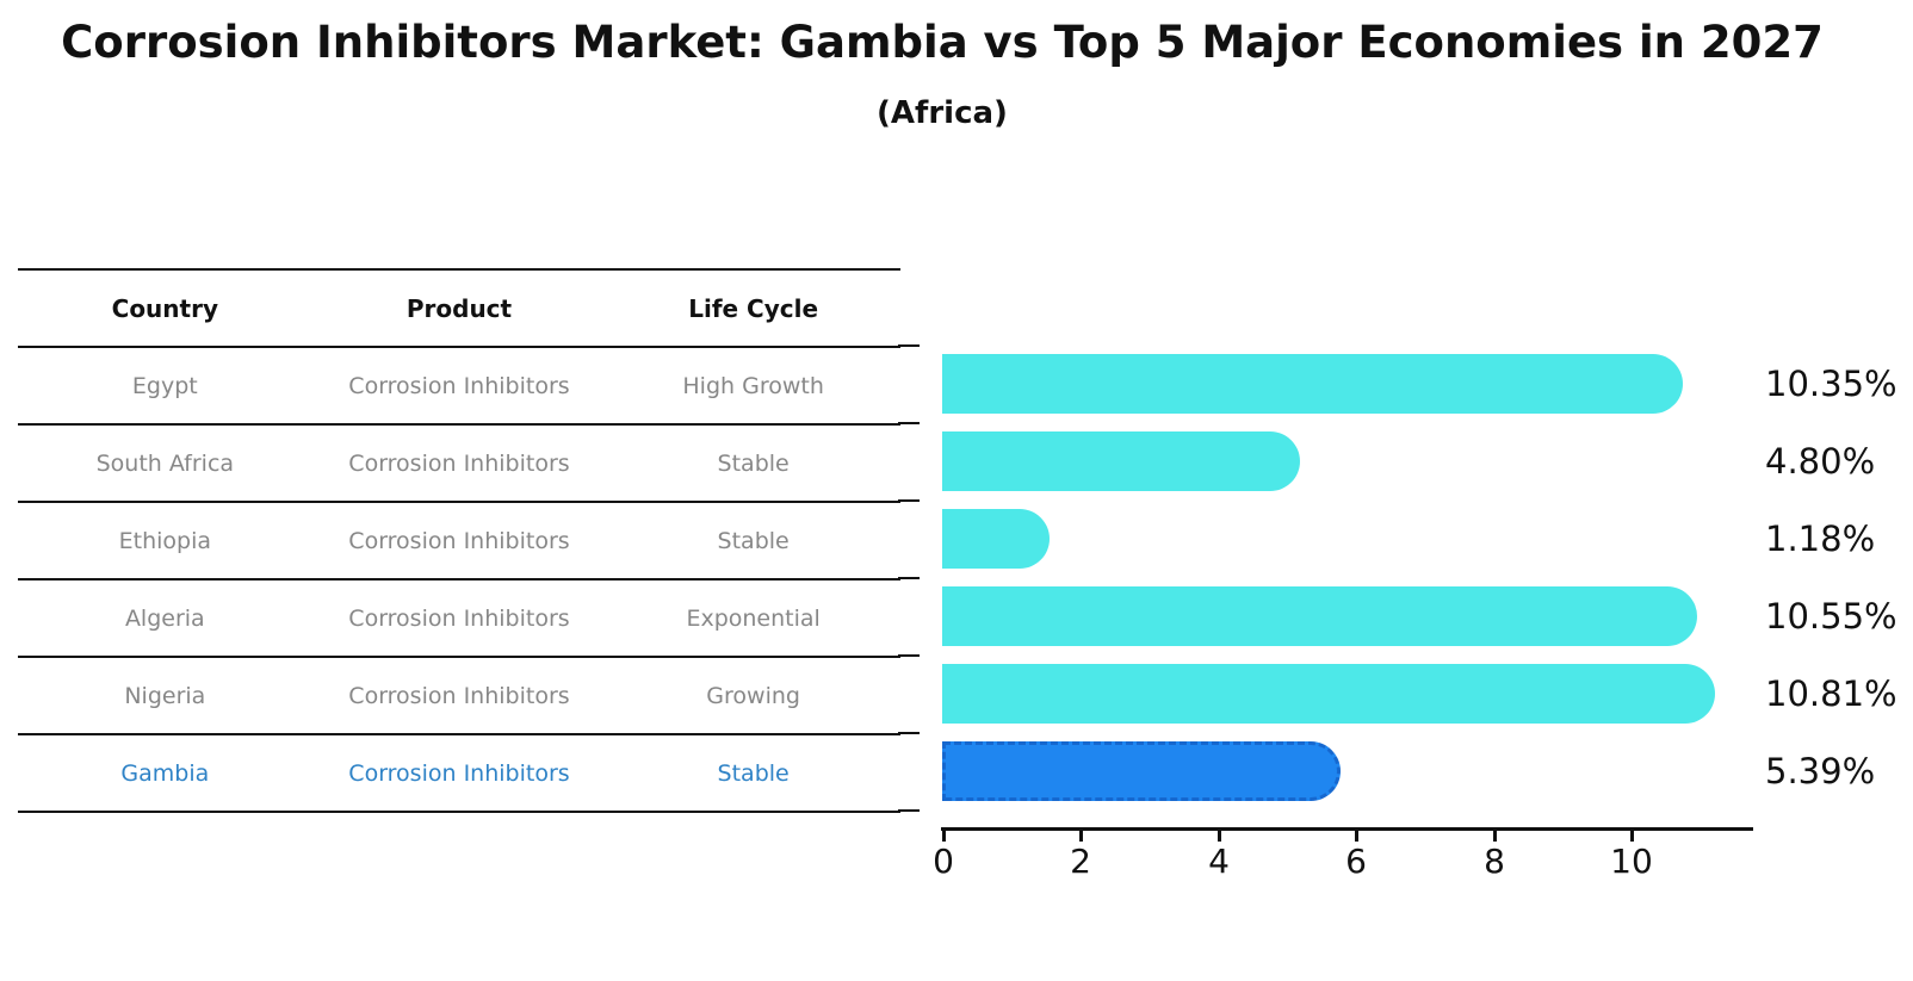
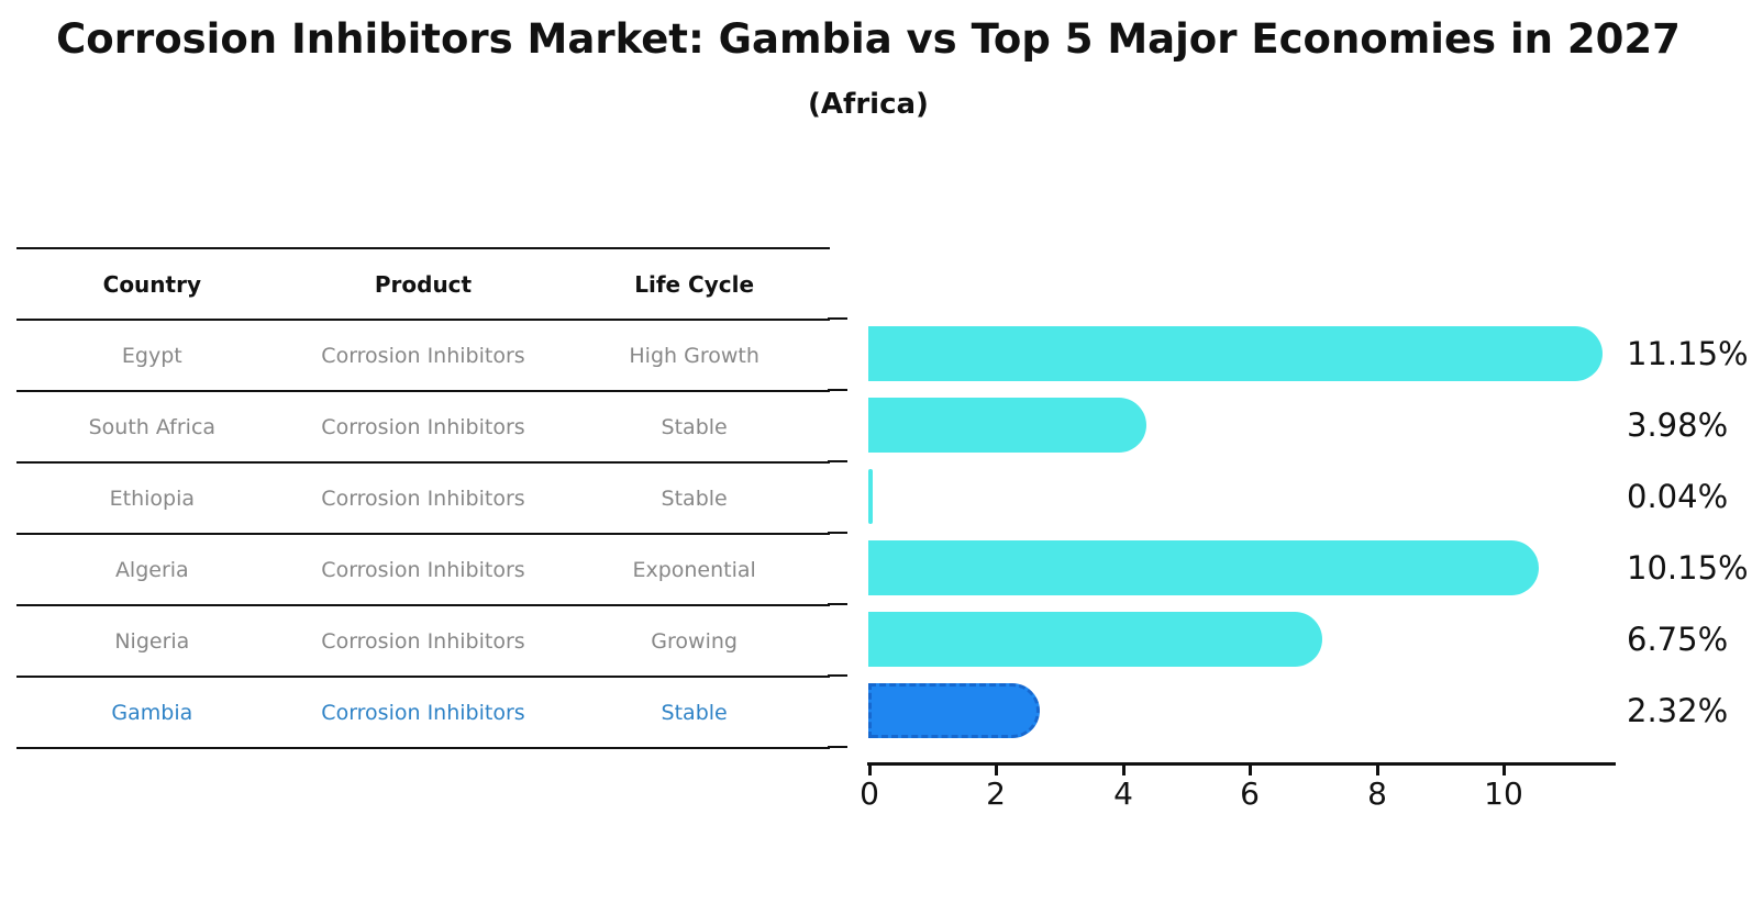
Egypt: 10.35% -> 11.15%
South Africa: 4.80% -> 3.98%
Ethiopia: 1.18% -> 0.04%
Algeria: 10.55% -> 10.15%
Nigeria: 10.81% -> 6.75%
Gambia: 5.39% -> 2.32%
